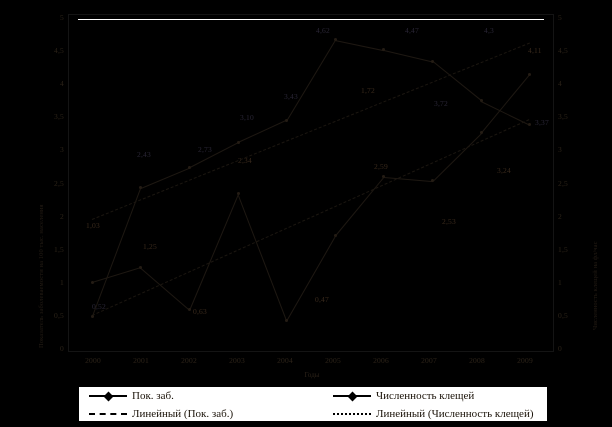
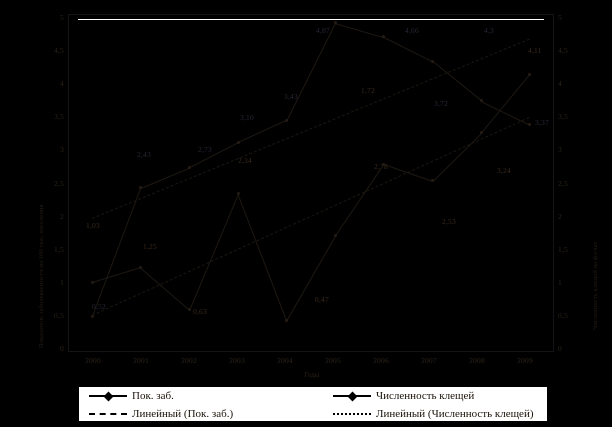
Численность клещей/2005: 4,62 -> 4,87
Пок. заб./2006: 2,59 -> 2,78
Численность клещей/2006: 4,47 -> 4,66
